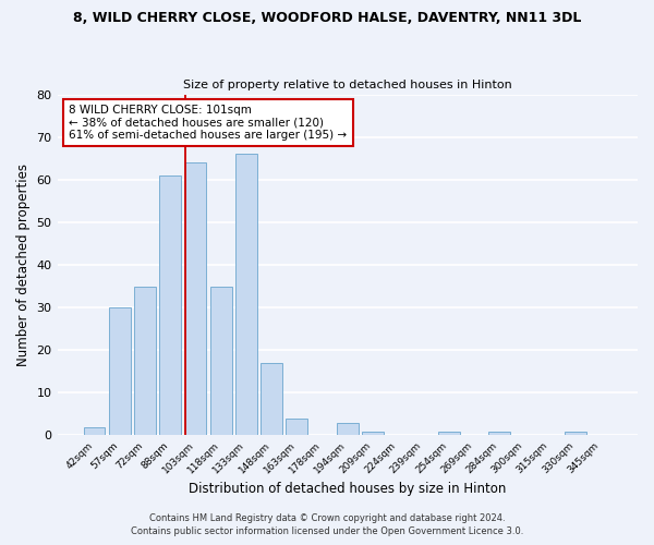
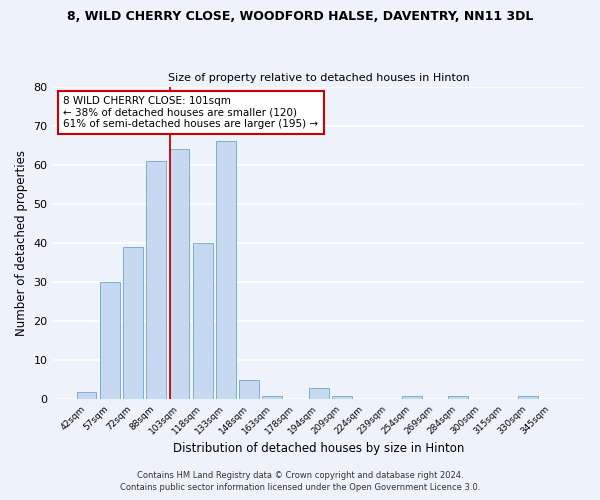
72sqm: 35 -> 39
118sqm: 35 -> 40
148sqm: 17 -> 5
163sqm: 4 -> 1
